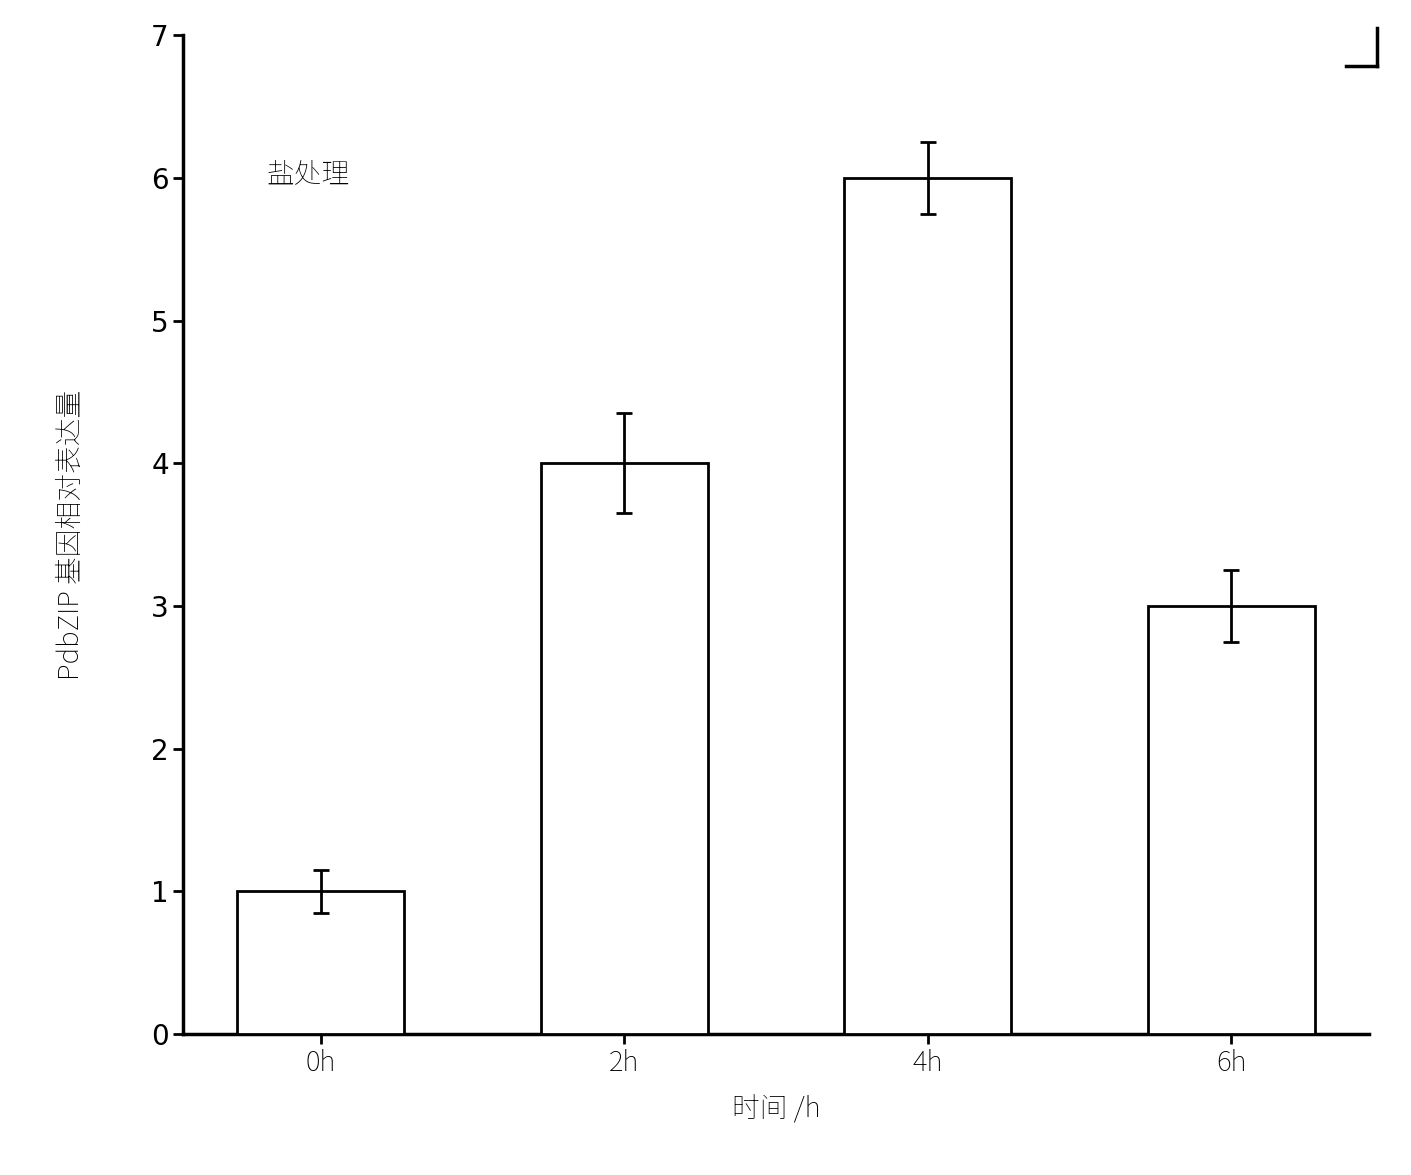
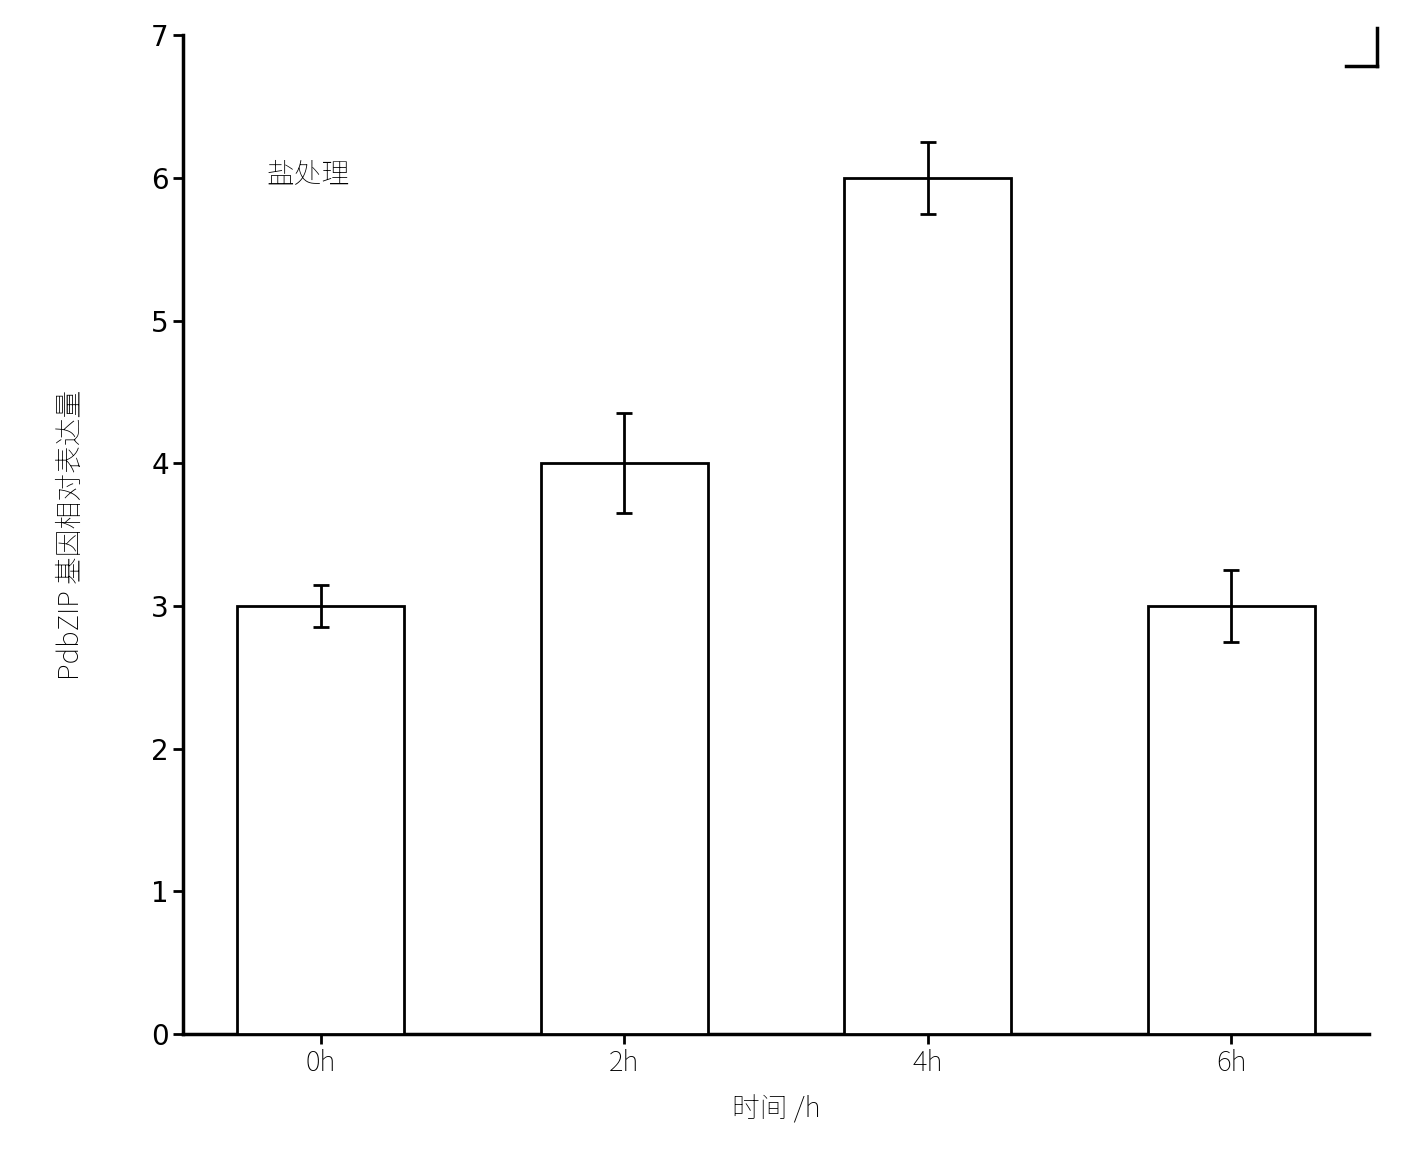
0h: 1 -> 3
